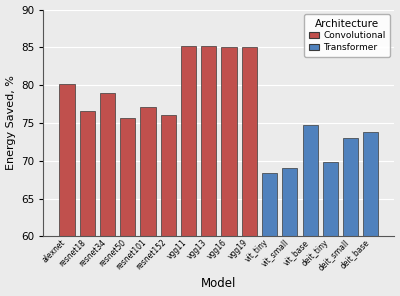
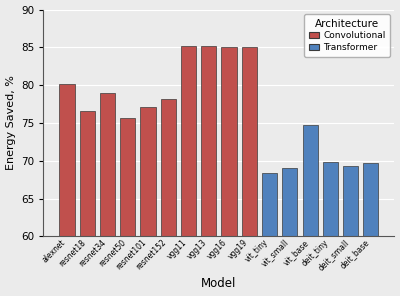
resnet152: 76.0 -> 78.2
deit_small: 73.0 -> 69.3
deit_base: 73.8 -> 69.7
